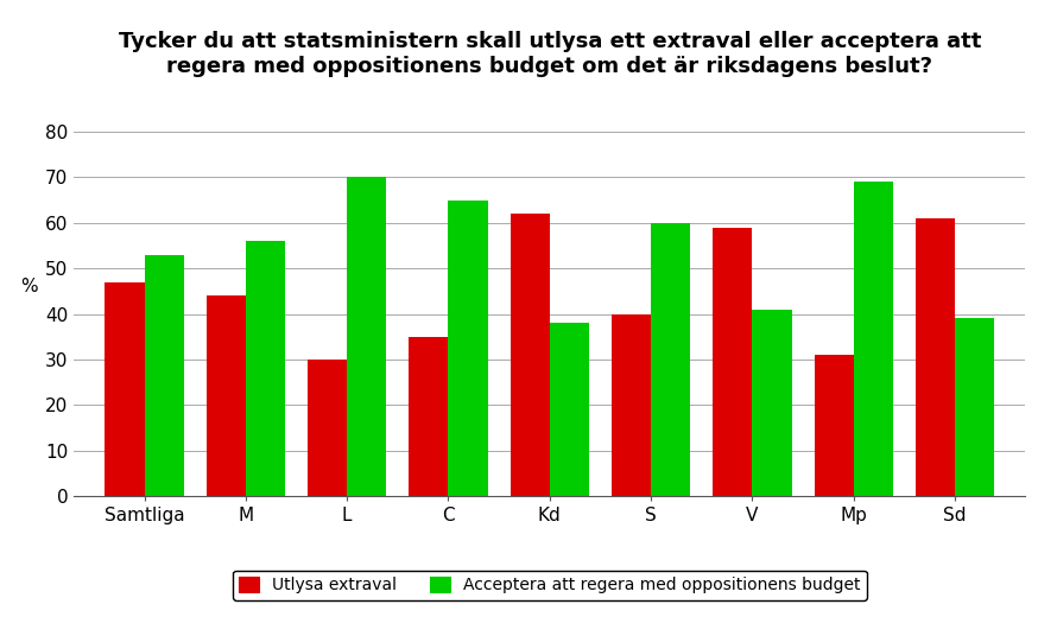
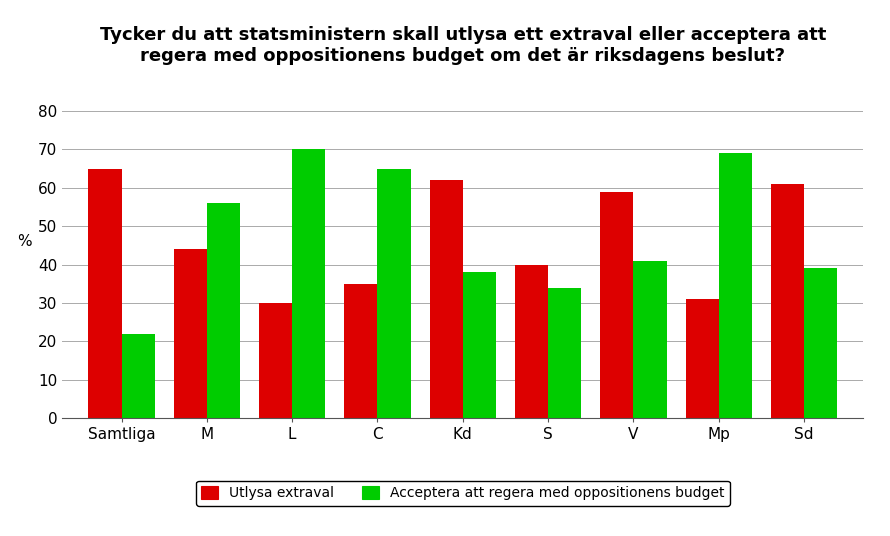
Utlysa extraval/Samtliga: 47 -> 65
Acceptera att regera med oppositionens budget/Samtliga: 53 -> 22
Acceptera att regera med oppositionens budget/S: 60 -> 34
